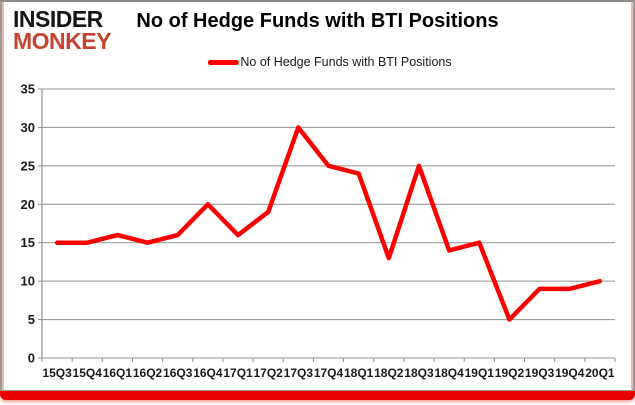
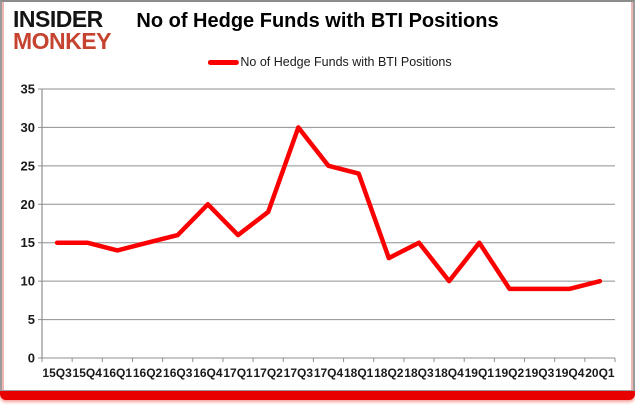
16Q1: 16 -> 14
18Q3: 25 -> 15
18Q4: 14 -> 10
19Q2: 5 -> 9
